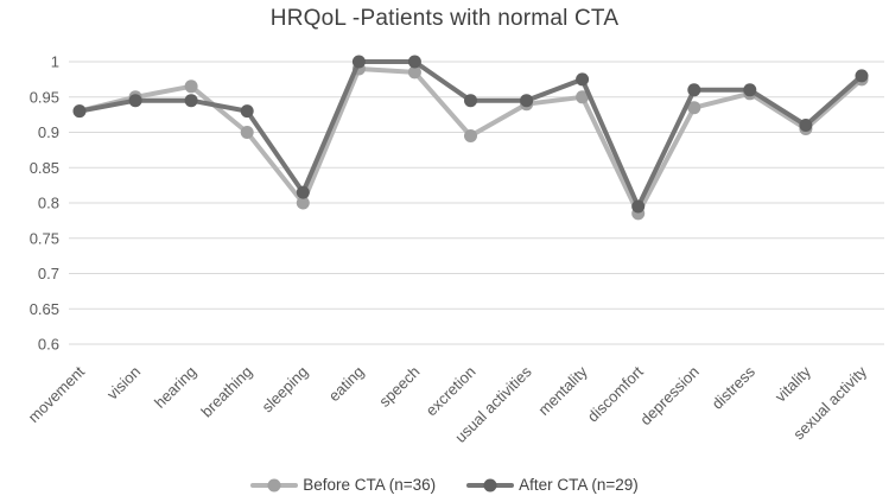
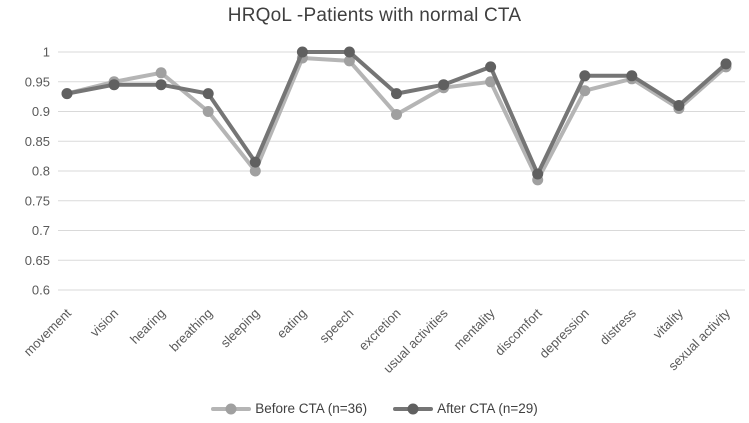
After CTA (n=29)/excretion: 0.94 -> 0.93
